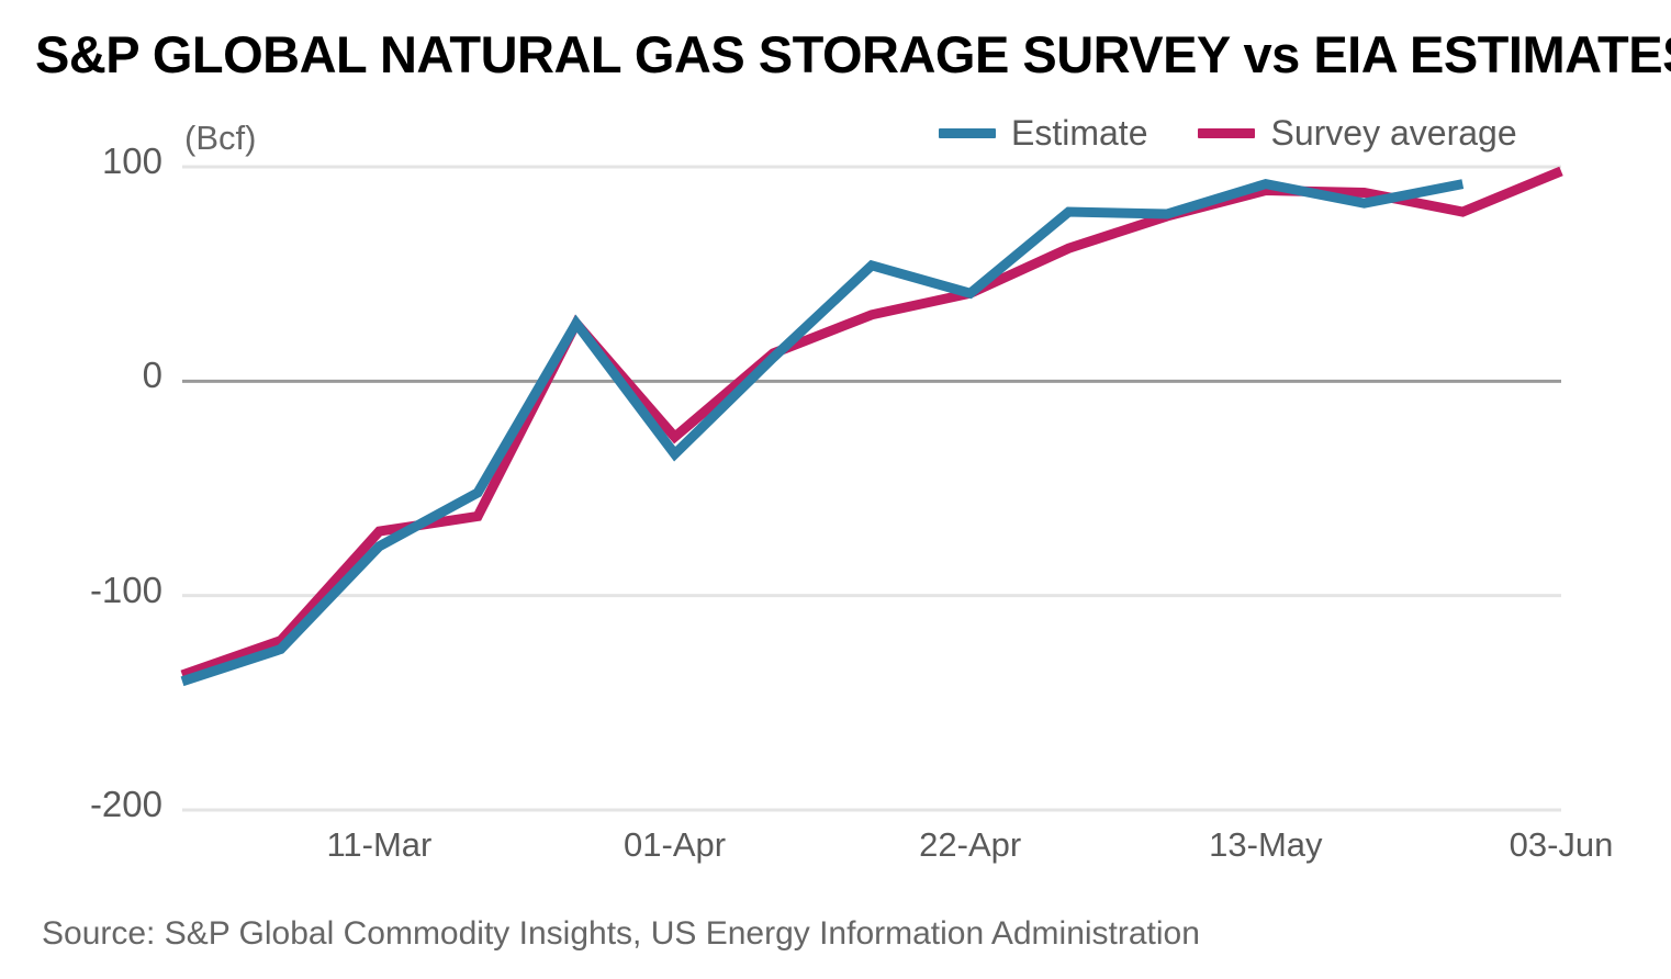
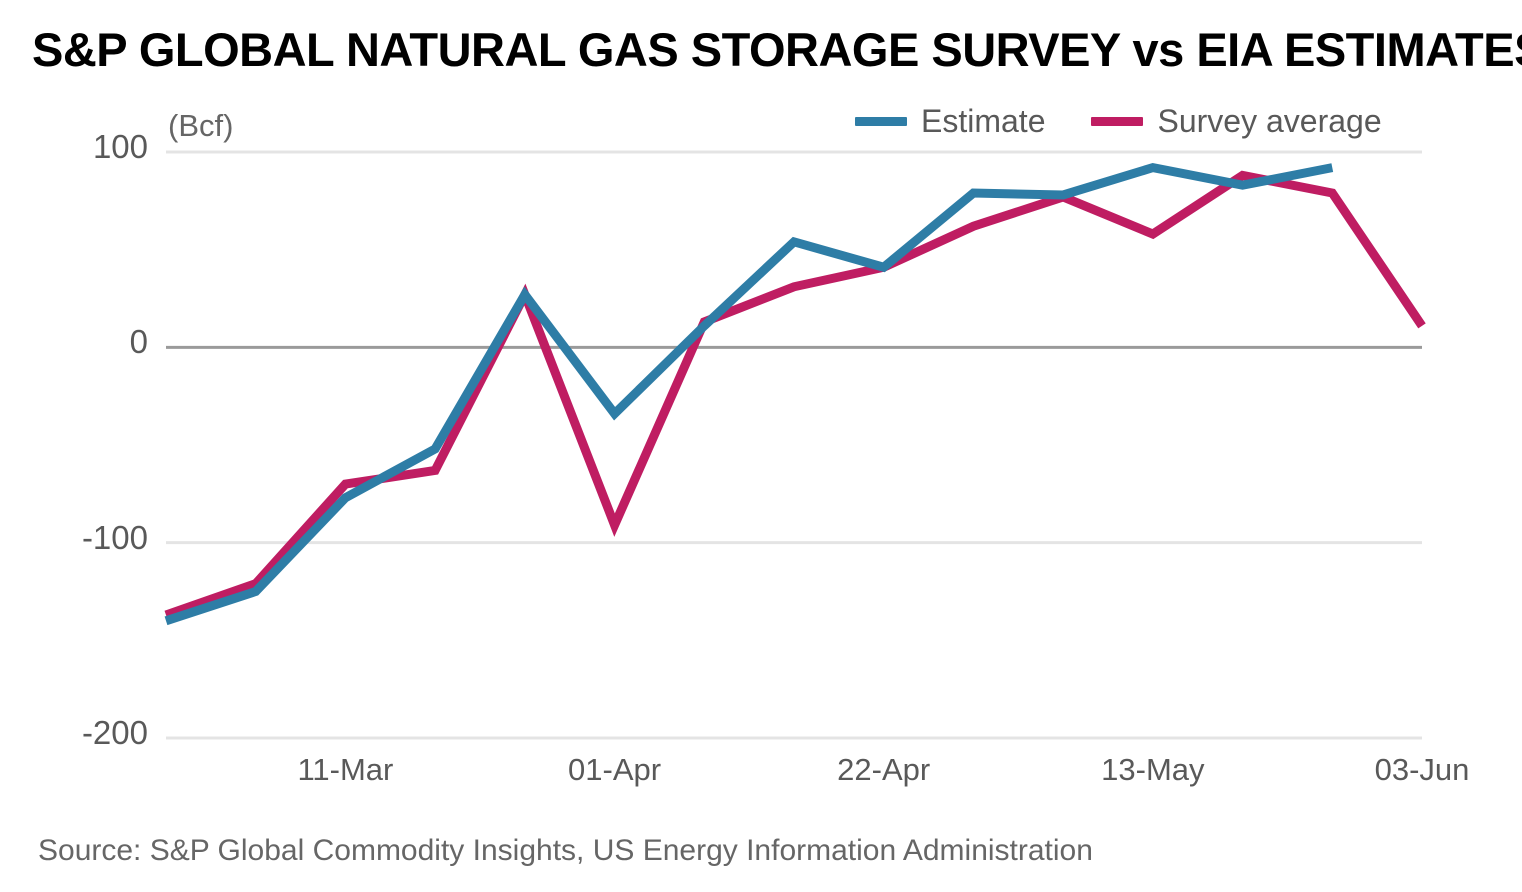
Survey average/01-Apr: -26 -> -91
Survey average/13-May: 89 -> 58
Survey average/03-Jun: 98 -> 11
